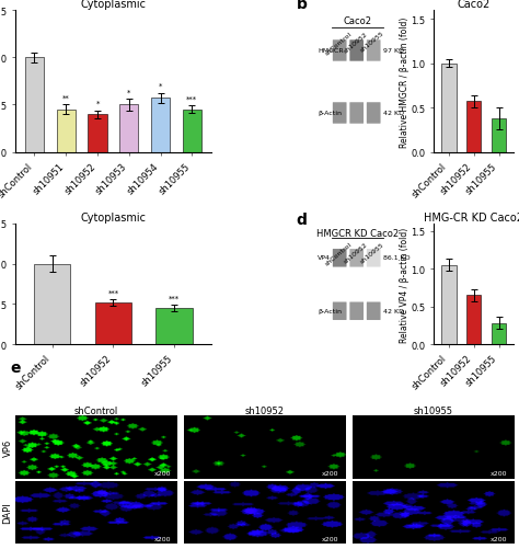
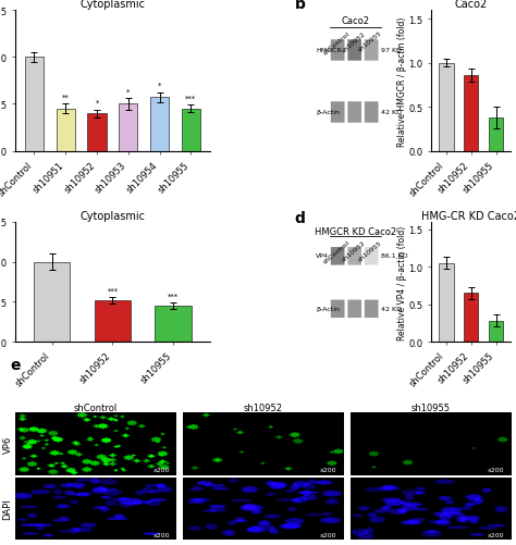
Caco2/sh10952: 0.57 -> 0.86
